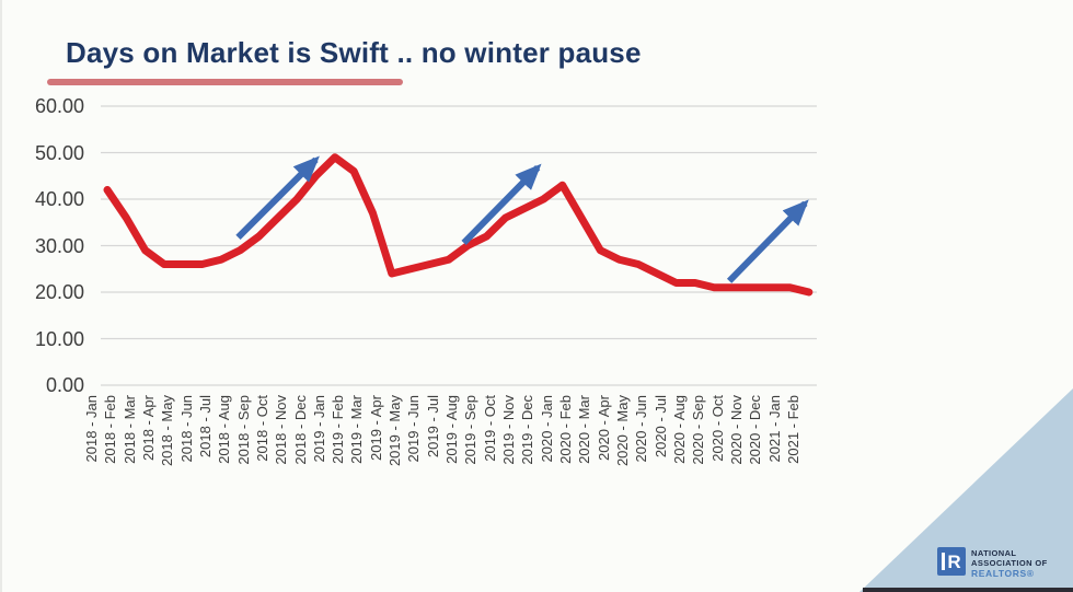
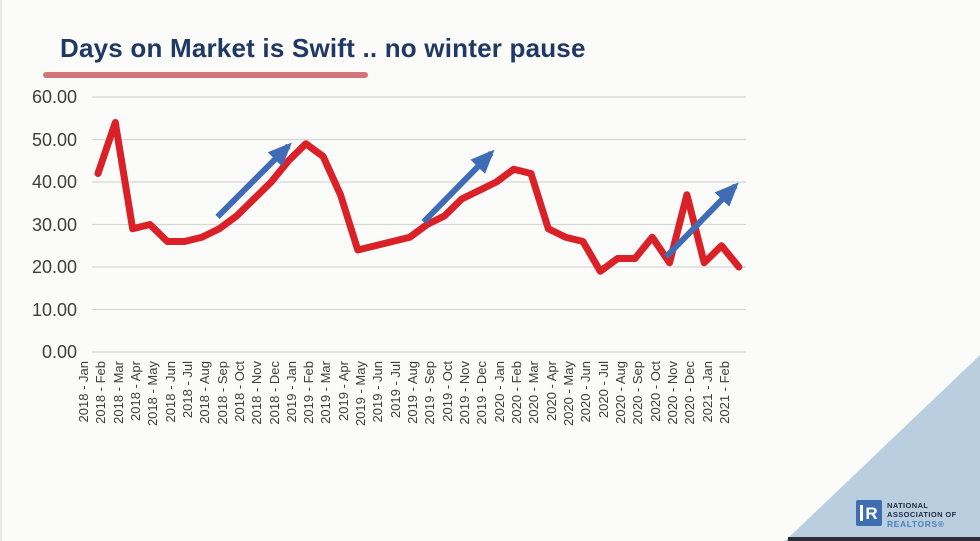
2018 - Feb: 36 -> 54
2018 - Apr: 26 -> 30
2020 - Feb: 36 -> 42
2020 - Jun: 24 -> 19
2020 - Sep: 21 -> 27
2020 - Nov: 21 -> 37
2021 - Jan: 21 -> 25
